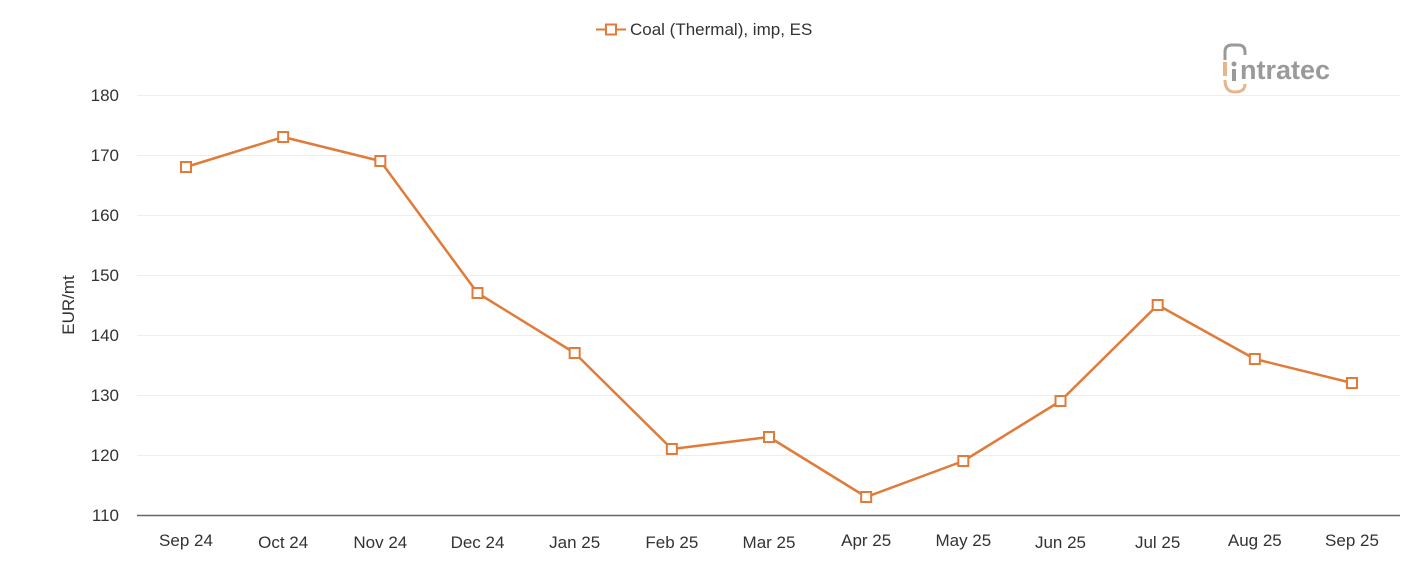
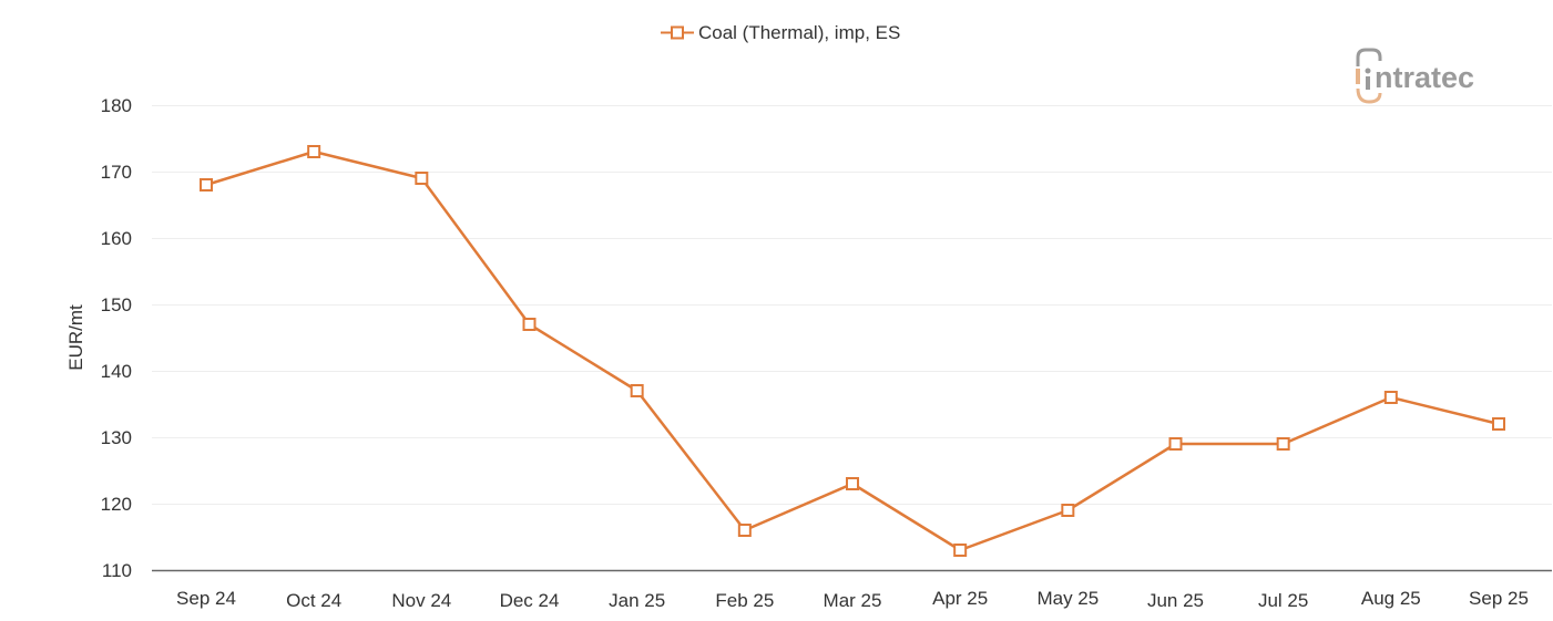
Feb 25: 121 -> 116
Jul 25: 145 -> 129
